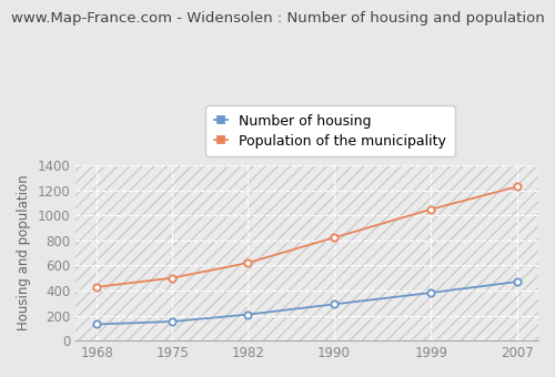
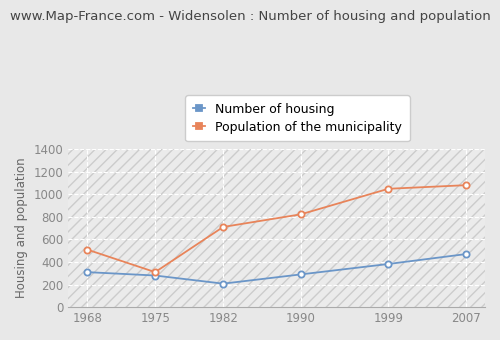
Number of housing/1968: 130 -> 310
Population of the municipality/1968: 430 -> 510
Number of housing/1975: 150 -> 280
Population of the municipality/1975: 500 -> 310
Population of the municipality/1982: 620 -> 710
Population of the municipality/2007: 1230 -> 1080
